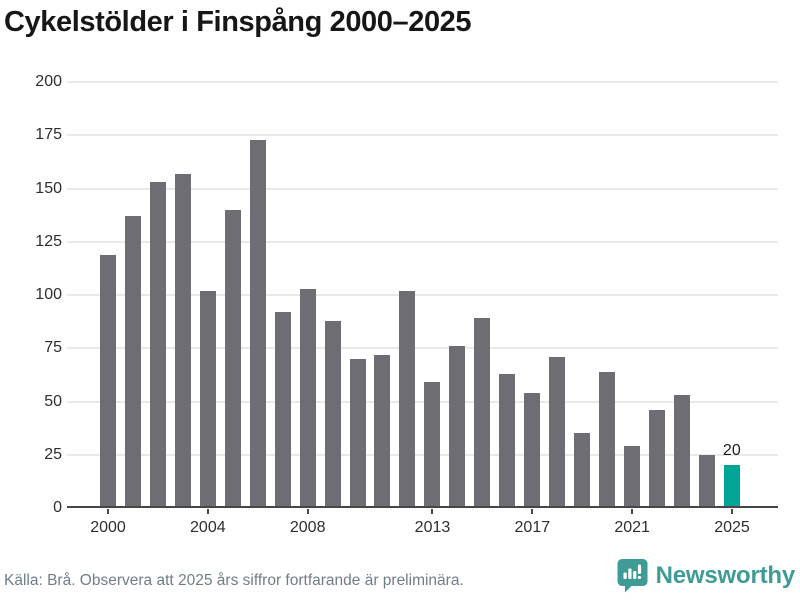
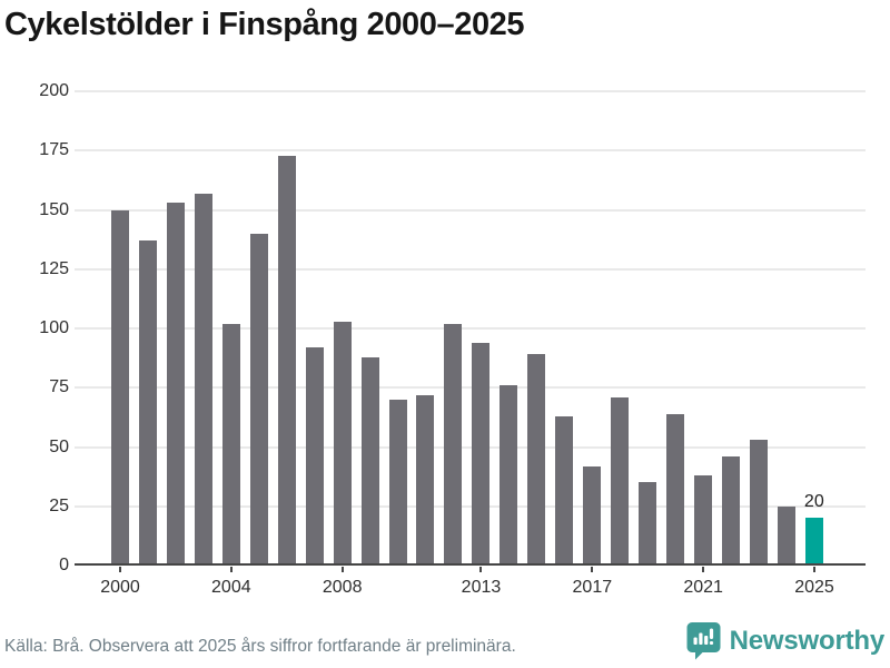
2000: 119 -> 150
2013: 59 -> 94
2017: 54 -> 42
2021: 29 -> 38
